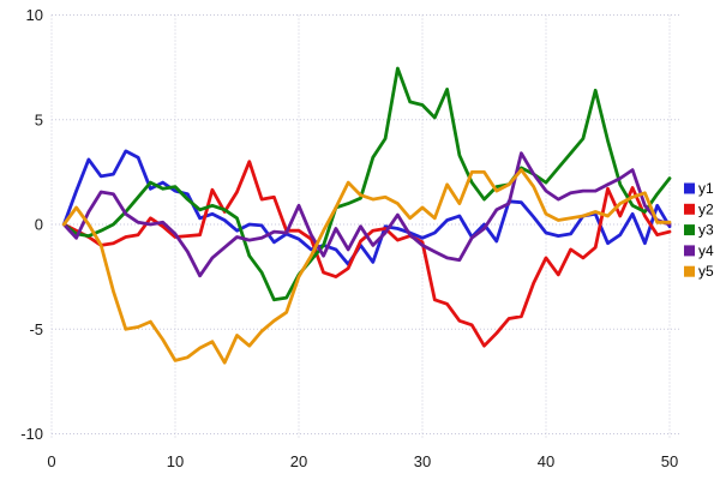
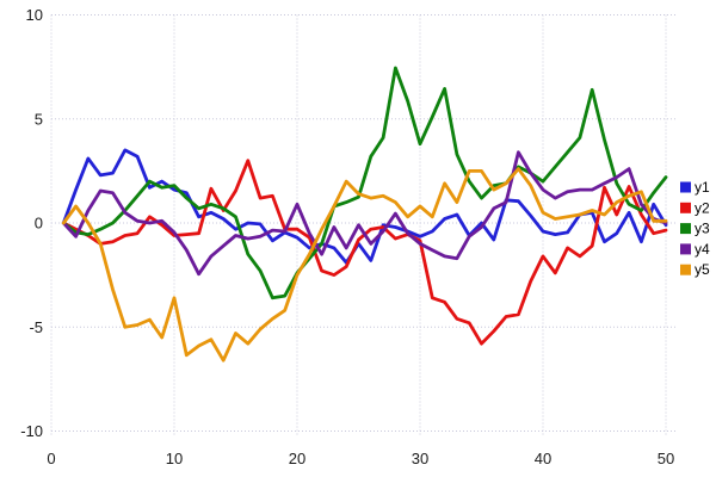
y5/10: -6.5 -> -3.6
y3/30: 5.7 -> 3.8
